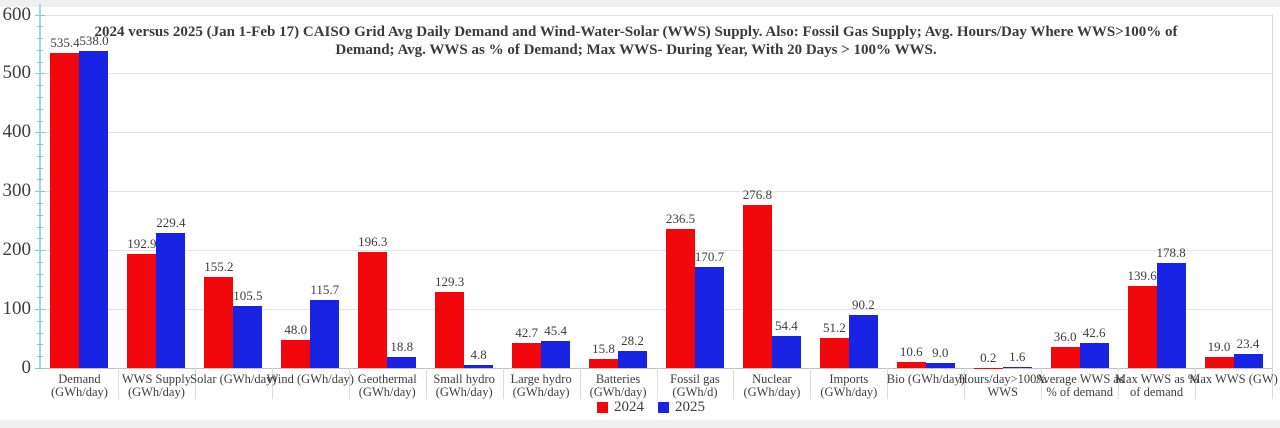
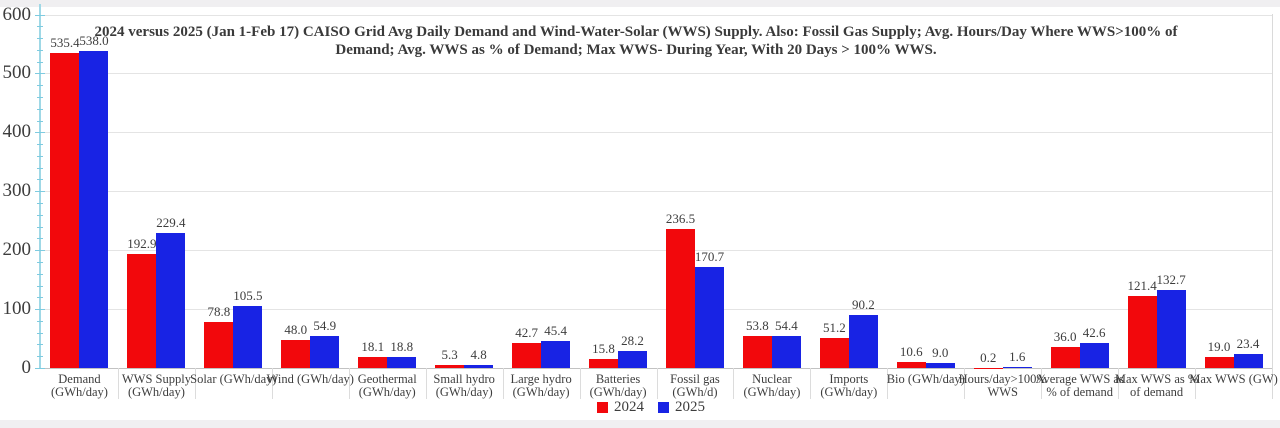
2024/Solar (GWh/day): 155.2 -> 78.8
2025/Wind (GWh/day): 115.7 -> 54.9
2024/Geothermal (GWh/day): 196.3 -> 18.1
2024/Small hydro (GWh/day): 129.3 -> 5.3
2024/Nuclear (GWh/day): 276.8 -> 53.8
2024/Max WWS as % of demand: 139.6 -> 121.4
2025/Max WWS as % of demand: 178.8 -> 132.7
